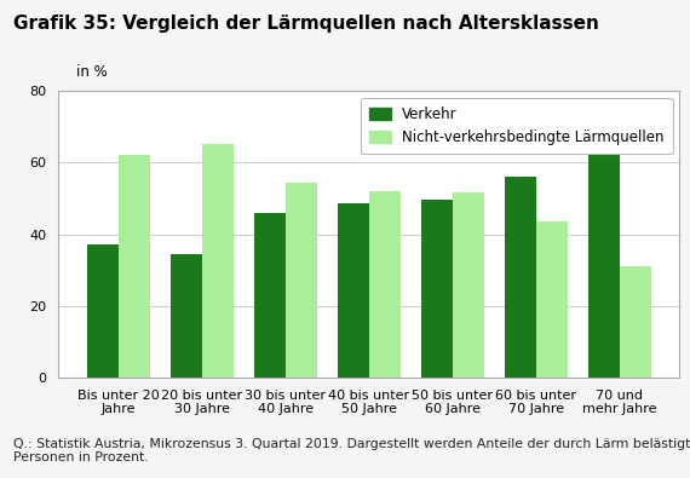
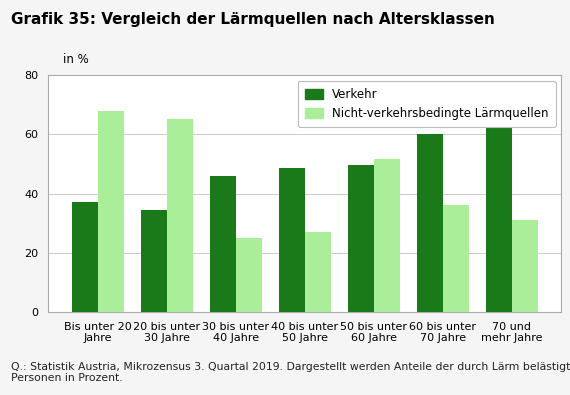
Nicht-verkehrsbedingte Lärmquellen/Bis unter 20 Jahre: 62.0 -> 68.0
Nicht-verkehrsbedingte Lärmquellen/30 bis unter 40 Jahre: 54.5 -> 25.0
Nicht-verkehrsbedingte Lärmquellen/40 bis unter 50 Jahre: 52.0 -> 27.0
Verkehr/60 bis unter 70 Jahre: 56.0 -> 60.0
Nicht-verkehrsbedingte Lärmquellen/60 bis unter 70 Jahre: 43.5 -> 36.0
